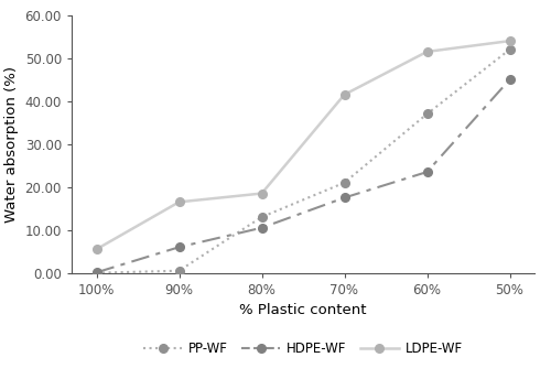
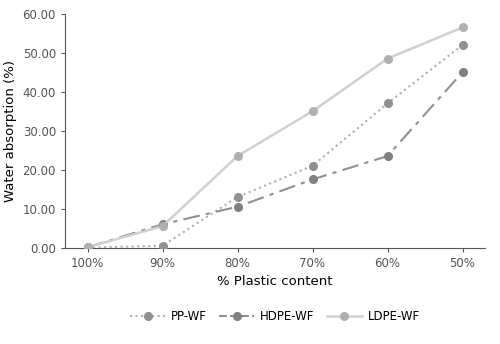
LDPE-WF/100%: 5.5 -> 0.1
LDPE-WF/90%: 16.5 -> 5.5
LDPE-WF/80%: 18.5 -> 23.5
LDPE-WF/70%: 41.5 -> 35.0
LDPE-WF/60%: 51.5 -> 48.5
LDPE-WF/50%: 54.0 -> 56.5
